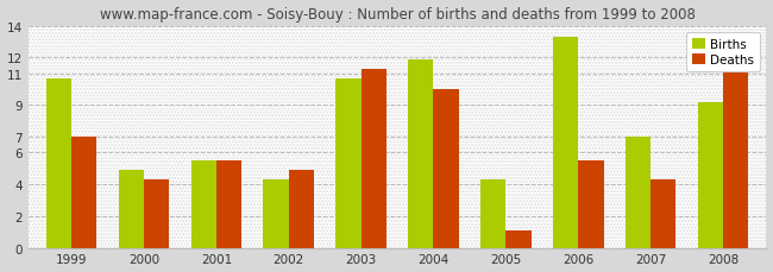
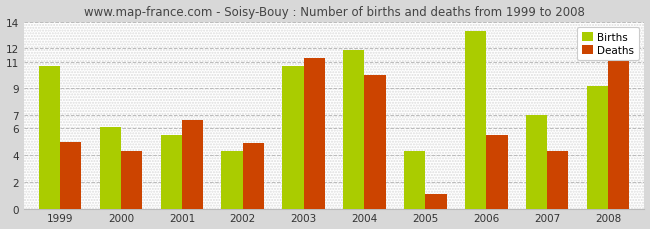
Deaths/1999: 7.0 -> 5.0
Births/2000: 4.9 -> 6.1
Deaths/2001: 5.5 -> 6.6
